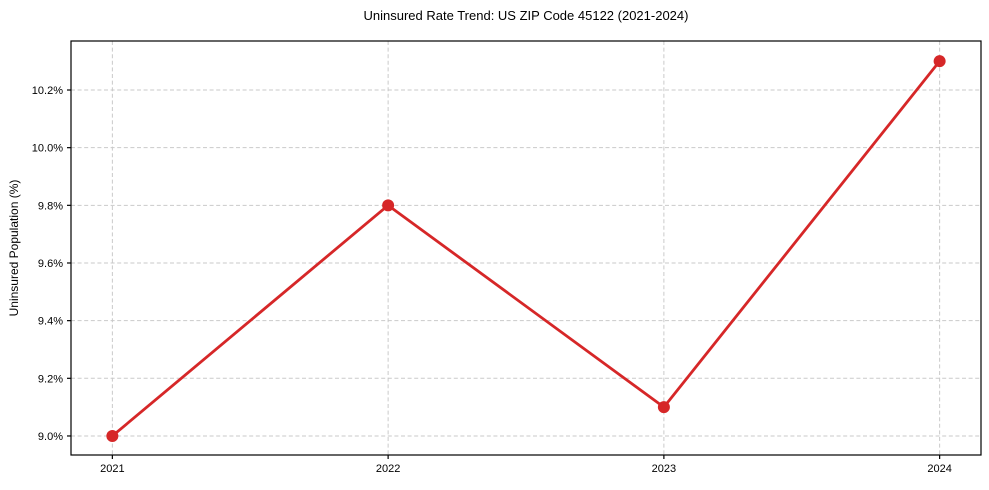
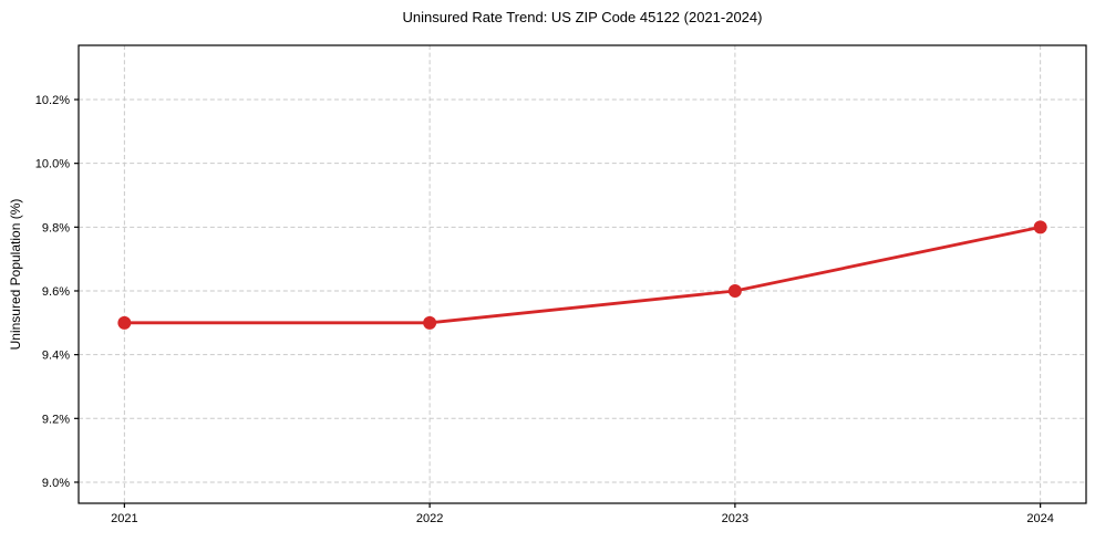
2021: 9.0% -> 9.5%
2022: 9.8% -> 9.5%
2023: 9.1% -> 9.6%
2024: 10.3% -> 9.8%
